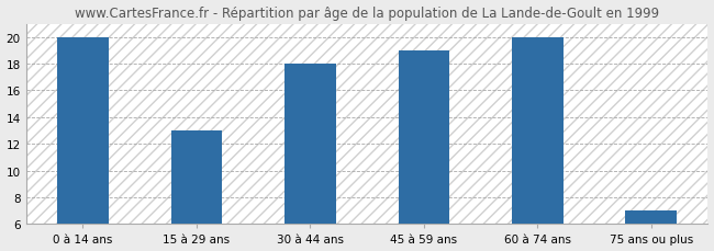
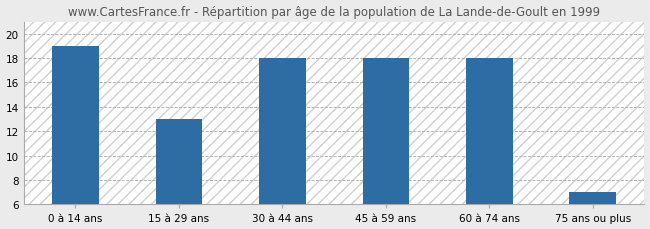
0 à 14 ans: 20 -> 19
45 à 59 ans: 19 -> 18
60 à 74 ans: 20 -> 18
